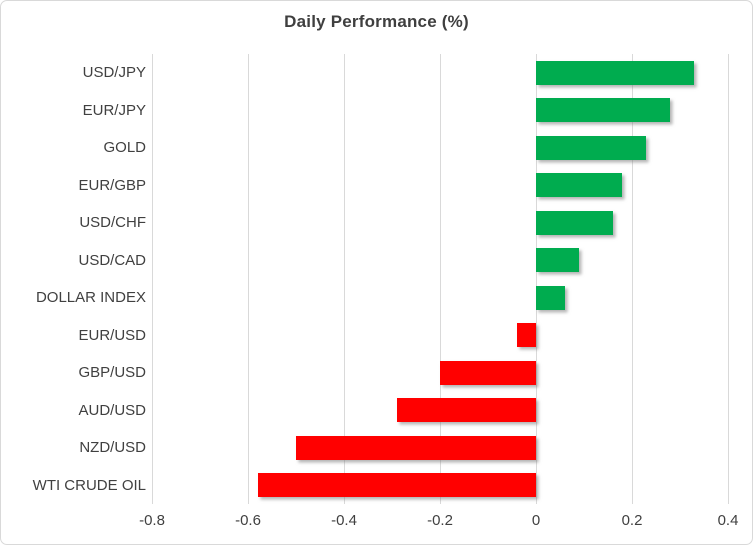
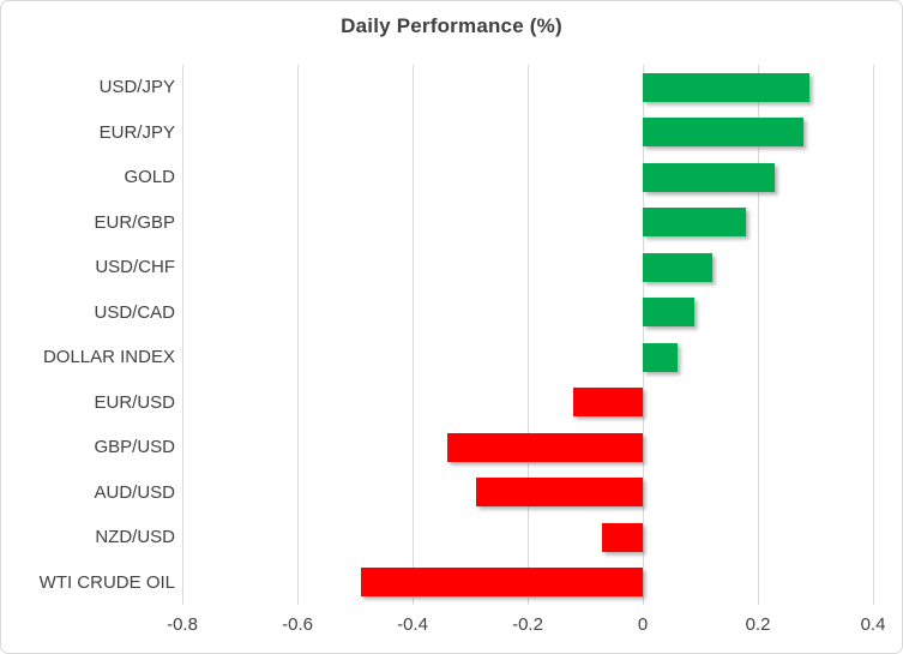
USD/JPY: 0.33 -> 0.29
USD/CHF: 0.16 -> 0.12
EUR/USD: -0.04 -> -0.12
GBP/USD: -0.20 -> -0.34
NZD/USD: -0.50 -> -0.07
WTI CRUDE OIL: -0.58 -> -0.49
